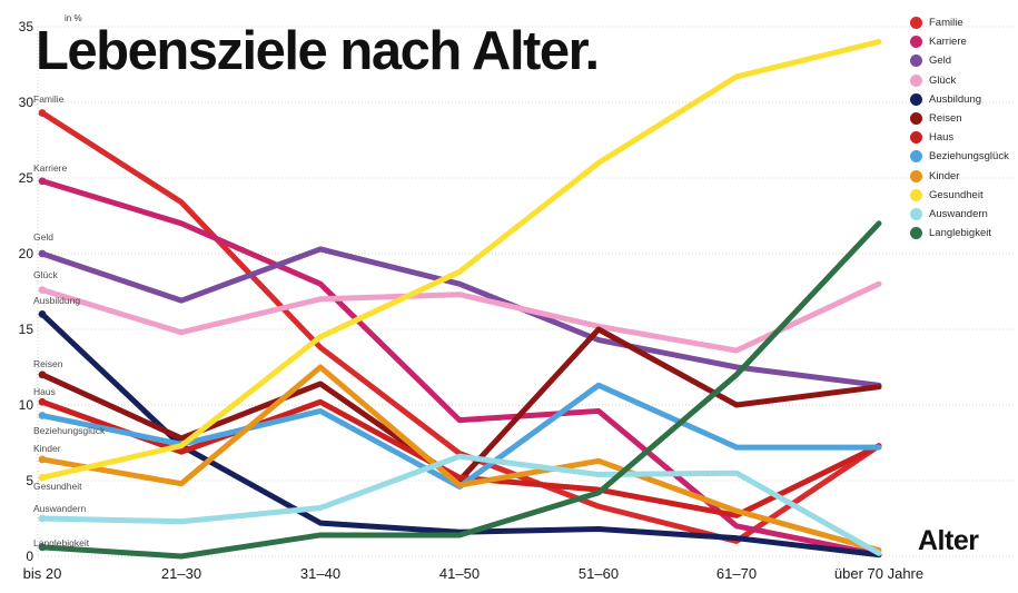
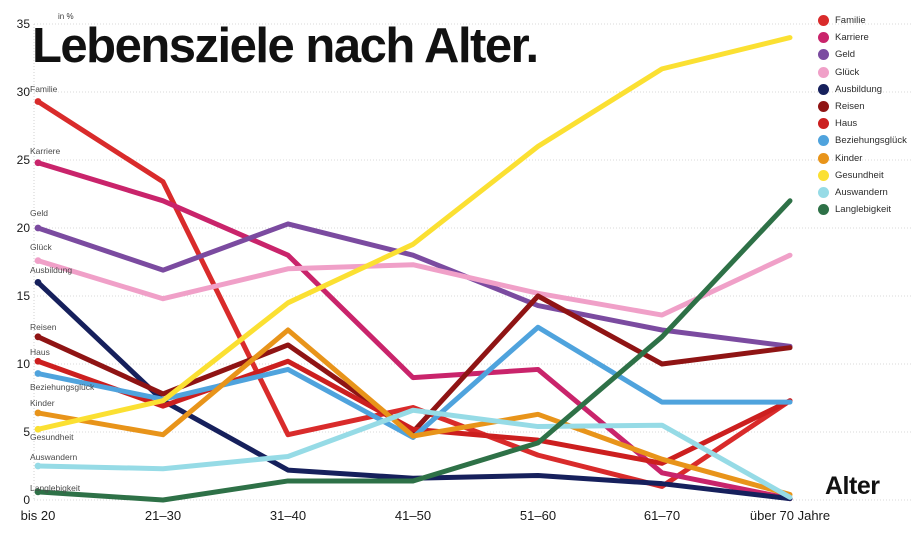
Familie/31–40: 13.8 -> 4.8
Beziehungsglück/51–60: 11.3 -> 12.7
